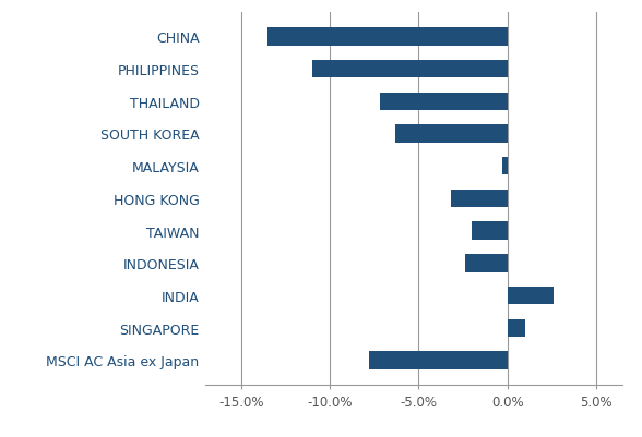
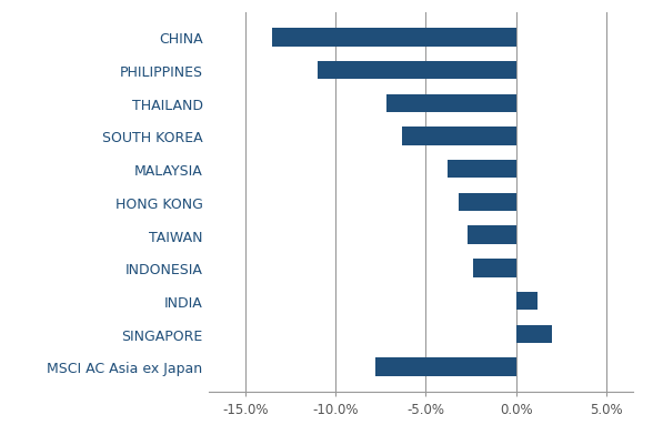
MALAYSIA: -0.3% -> -3.8%
TAIWAN: -2.0% -> -2.7%
INDIA: 2.6% -> 1.2%
SINGAPORE: 1.0% -> 2.0%
